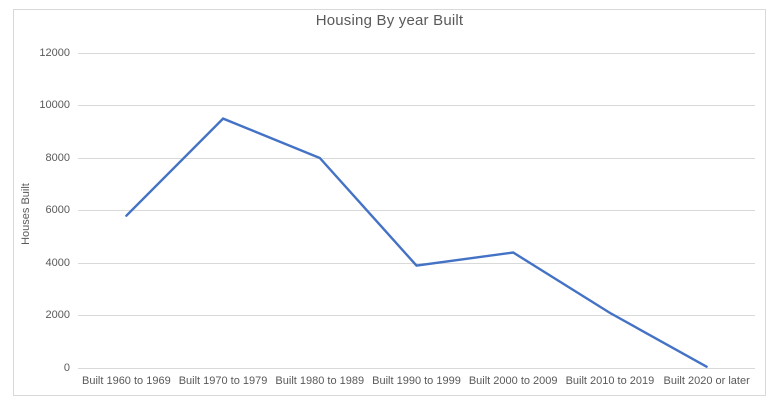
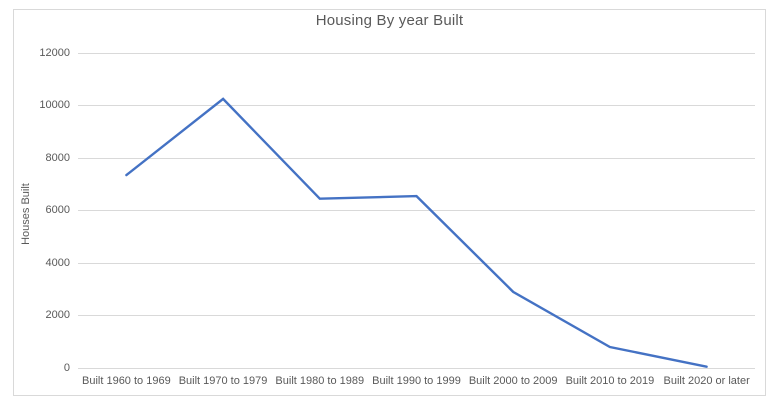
Built 1960 to 1969: 5800 -> 7400
Built 1970 to 1979: 9500 -> 10200
Built 1980 to 1989: 8000 -> 6400
Built 1990 to 1999: 3900 -> 6600
Built 2000 to 2009: 4400 -> 2900
Built 2010 to 2019: 2100 -> 800
